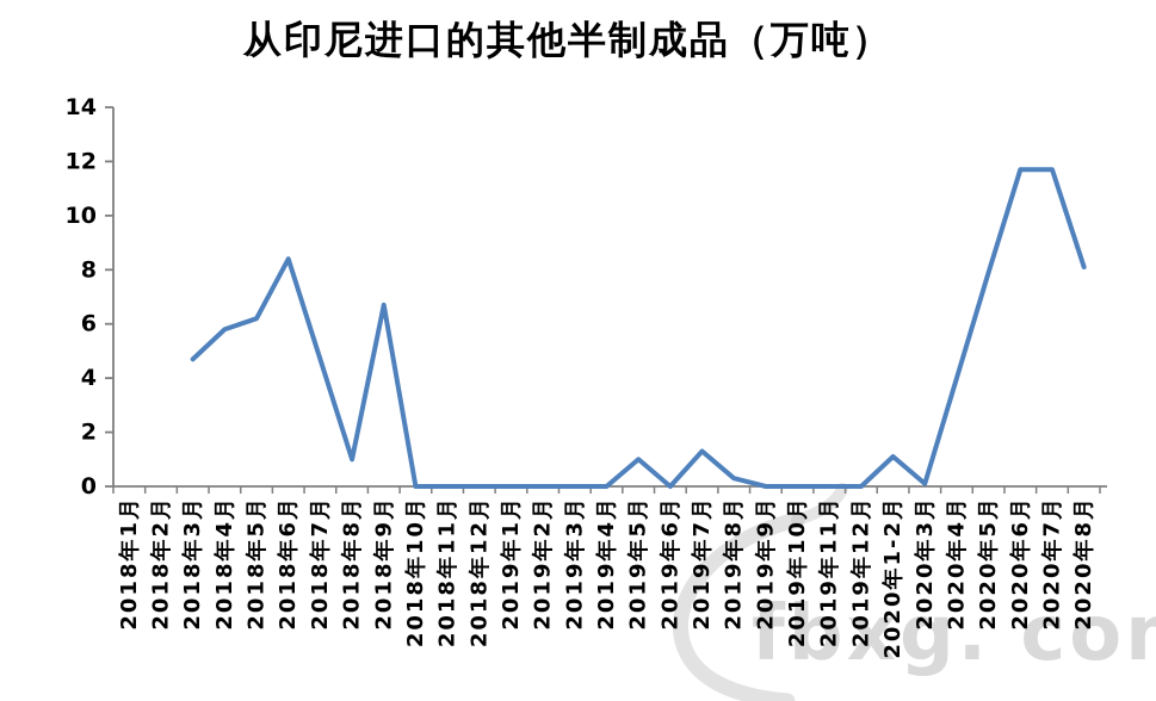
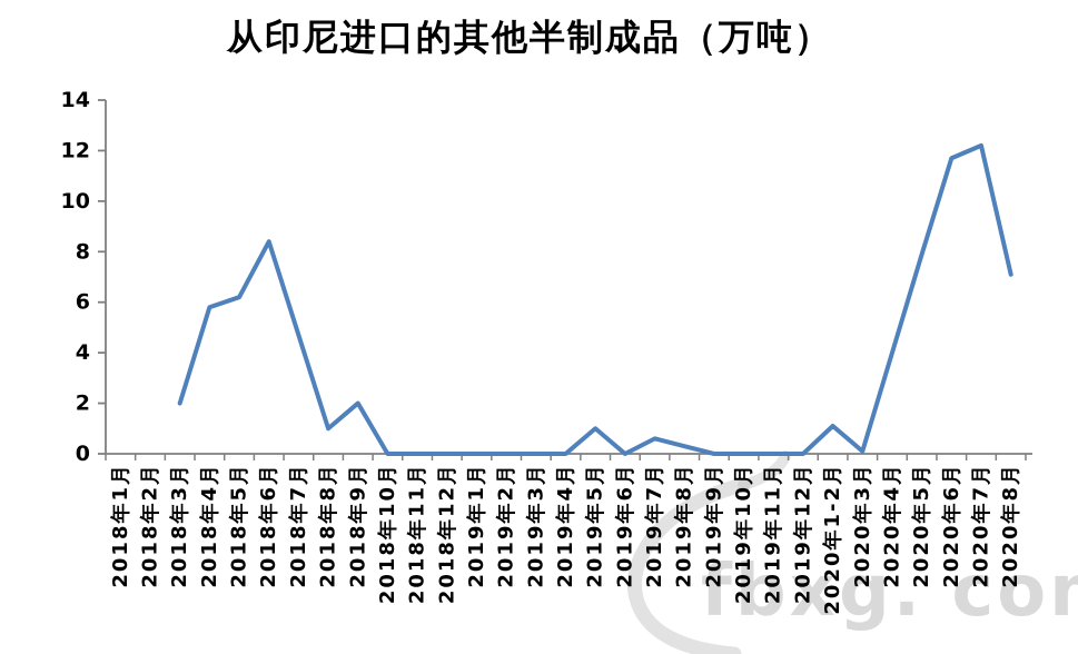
2018年3月: 4.7 -> 2.0
2018年9月: 6.7 -> 2.0
2019年7月: 1.3 -> 0.6
2020年7月: 11.7 -> 12.2
2020年8月: 8.1 -> 7.1
